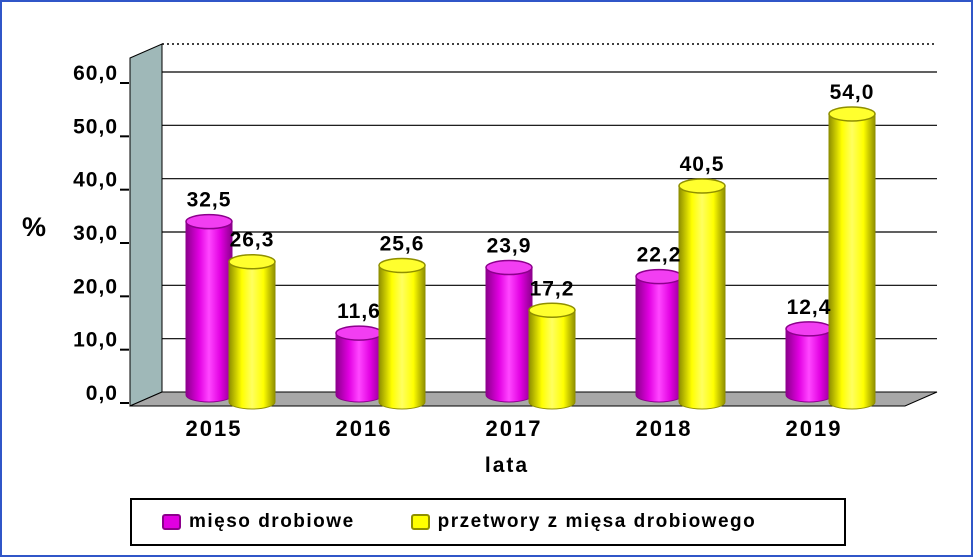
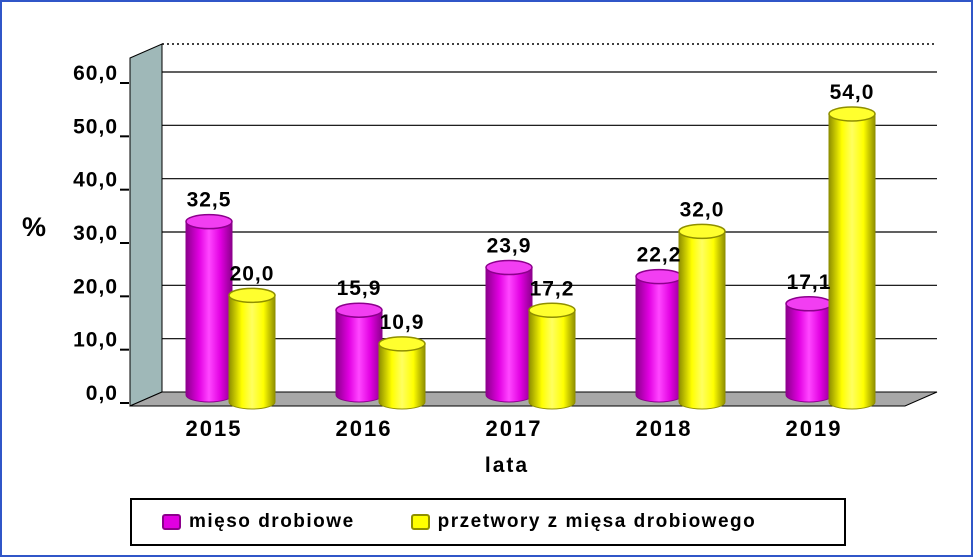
przetwory z mięsa drobiowego/2015: 26,3 -> 20,0
mięso drobiowe/2016: 11,6 -> 15,9
przetwory z mięsa drobiowego/2016: 25,6 -> 10,9
przetwory z mięsa drobiowego/2018: 40,5 -> 32,0
mięso drobiowe/2019: 12,4 -> 17,1
